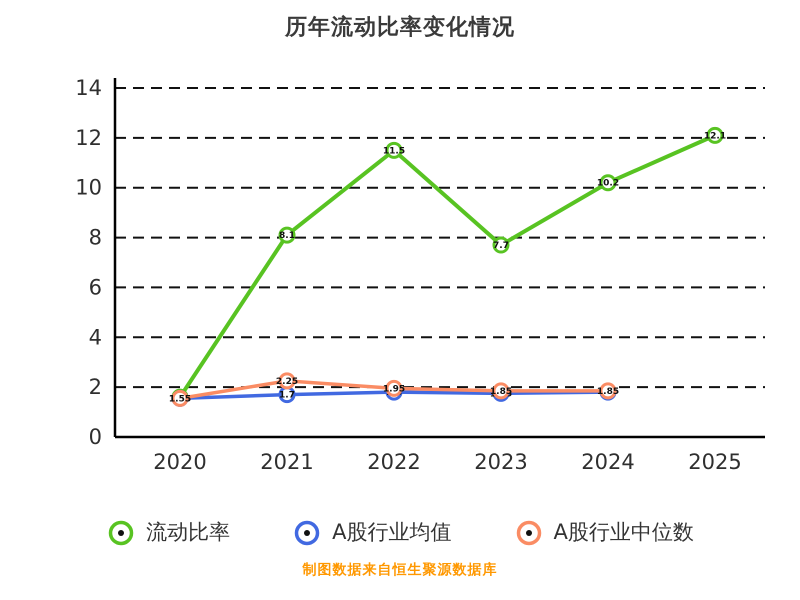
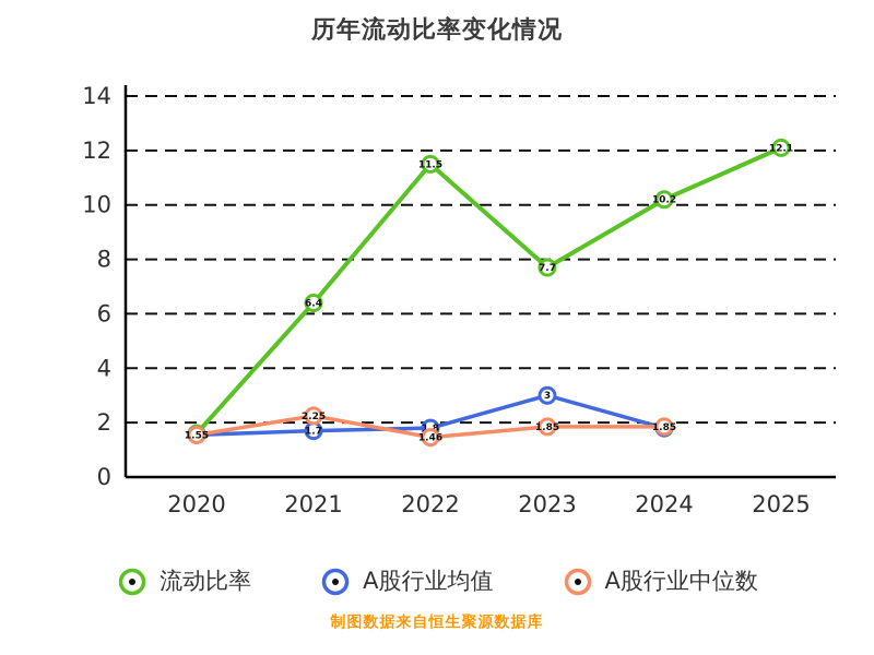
流动比率/2021: 8.1 -> 6.4
A股行业中位数/2022: 1.95 -> 1.46
A股行业均值/2023: 1.75 -> 3
